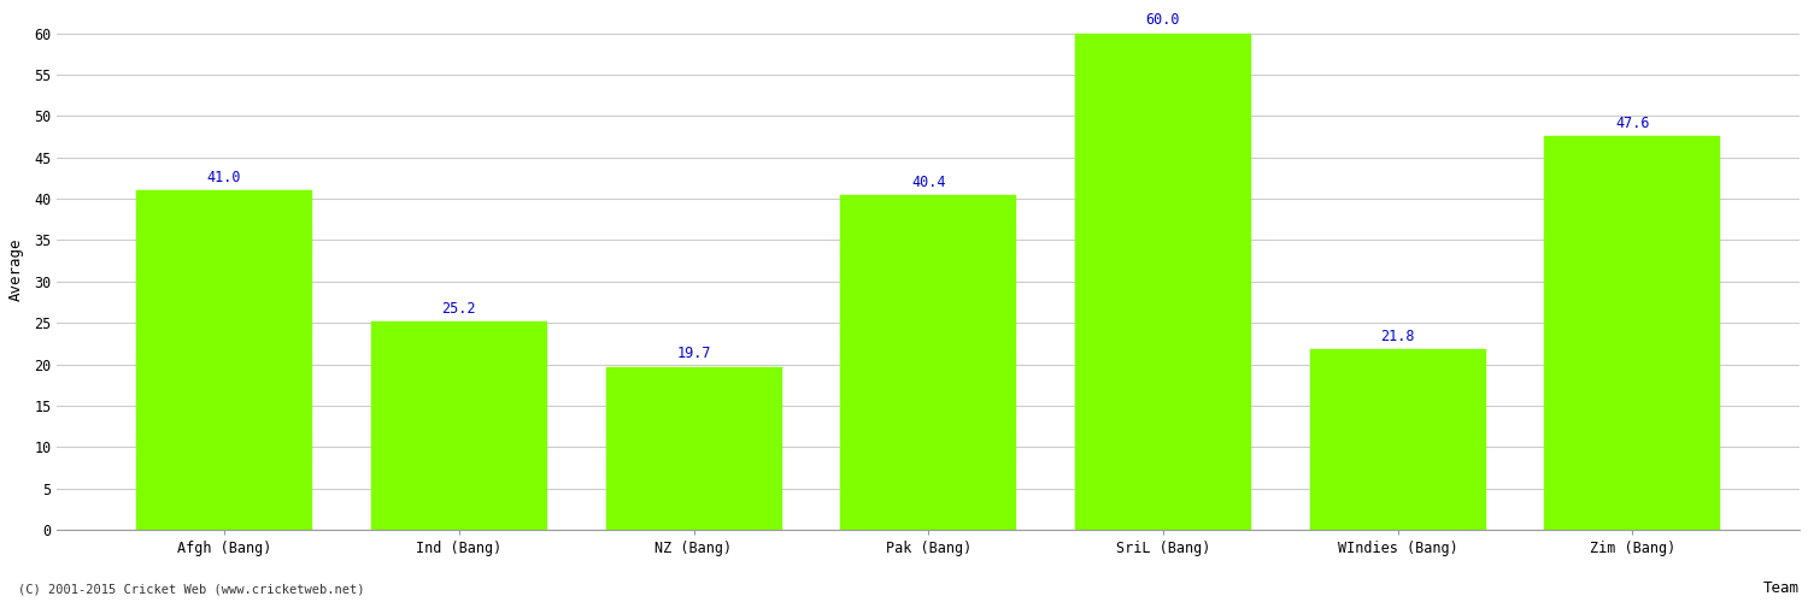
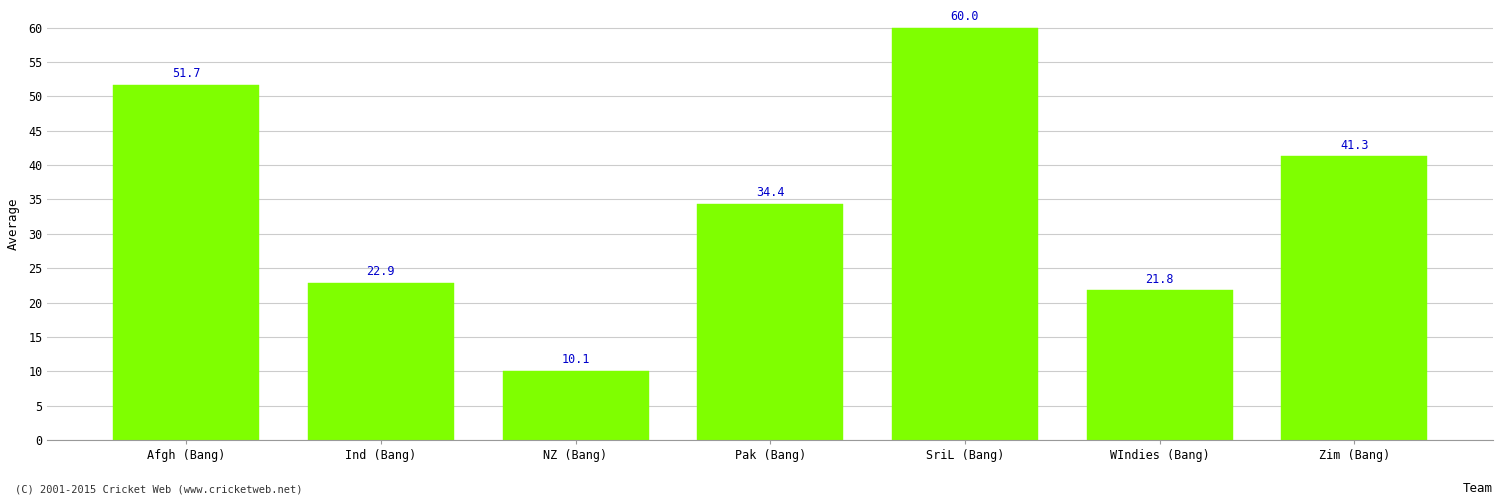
Afgh (Bang): 41.0 -> 51.7
Ind (Bang): 25.2 -> 22.9
NZ (Bang): 19.7 -> 10.1
Pak (Bang): 40.4 -> 34.4
Zim (Bang): 47.6 -> 41.3
